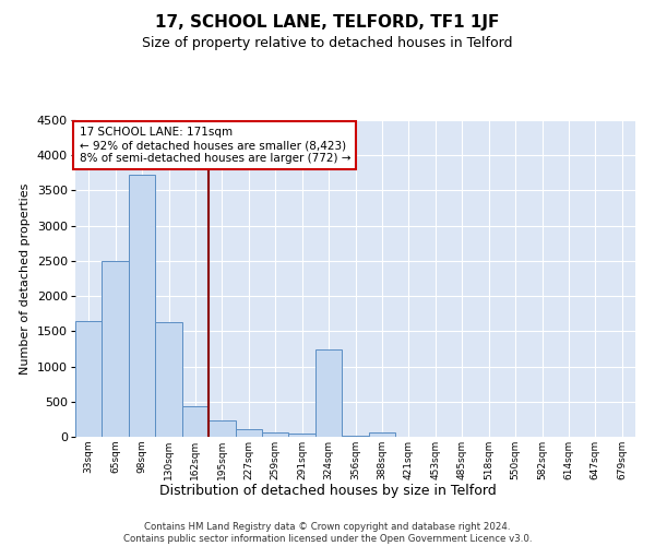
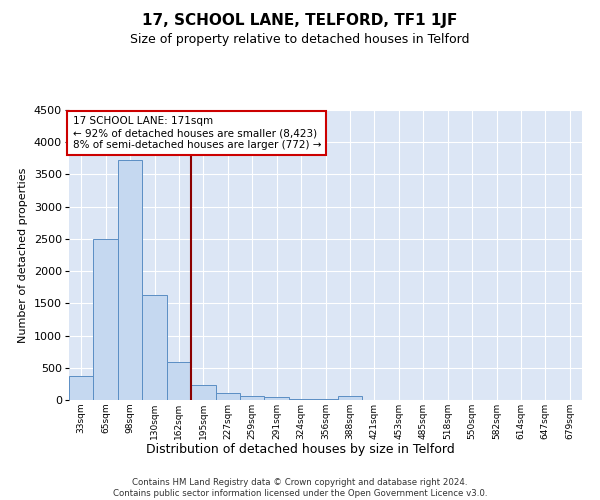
33sqm: 1640 -> 370
162sqm: 440 -> 590
324sqm: 1240 -> 20
